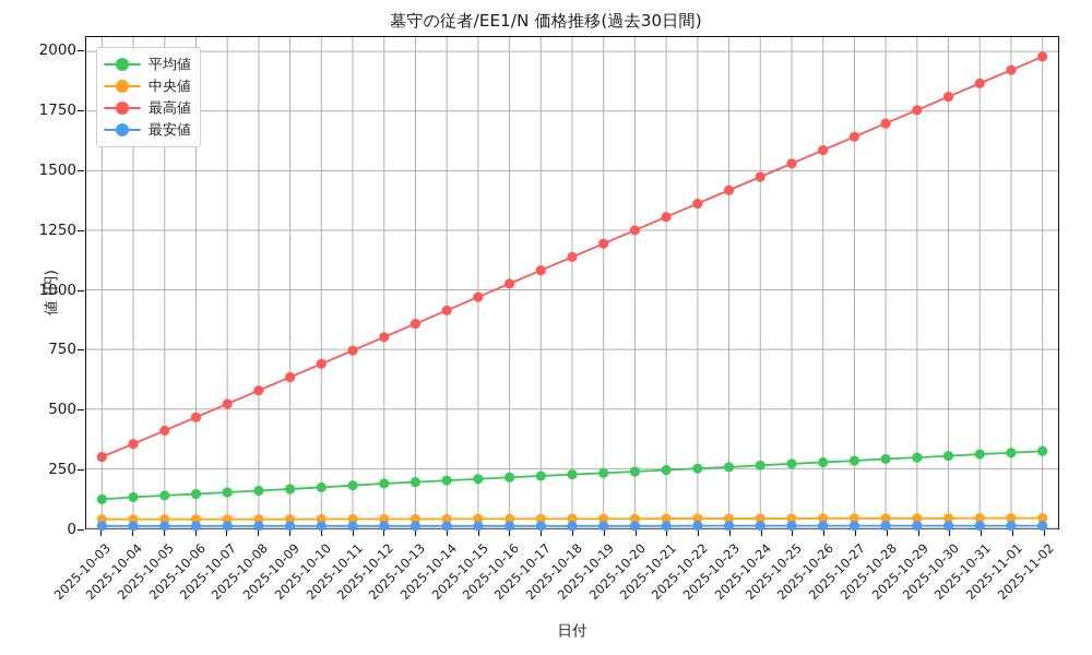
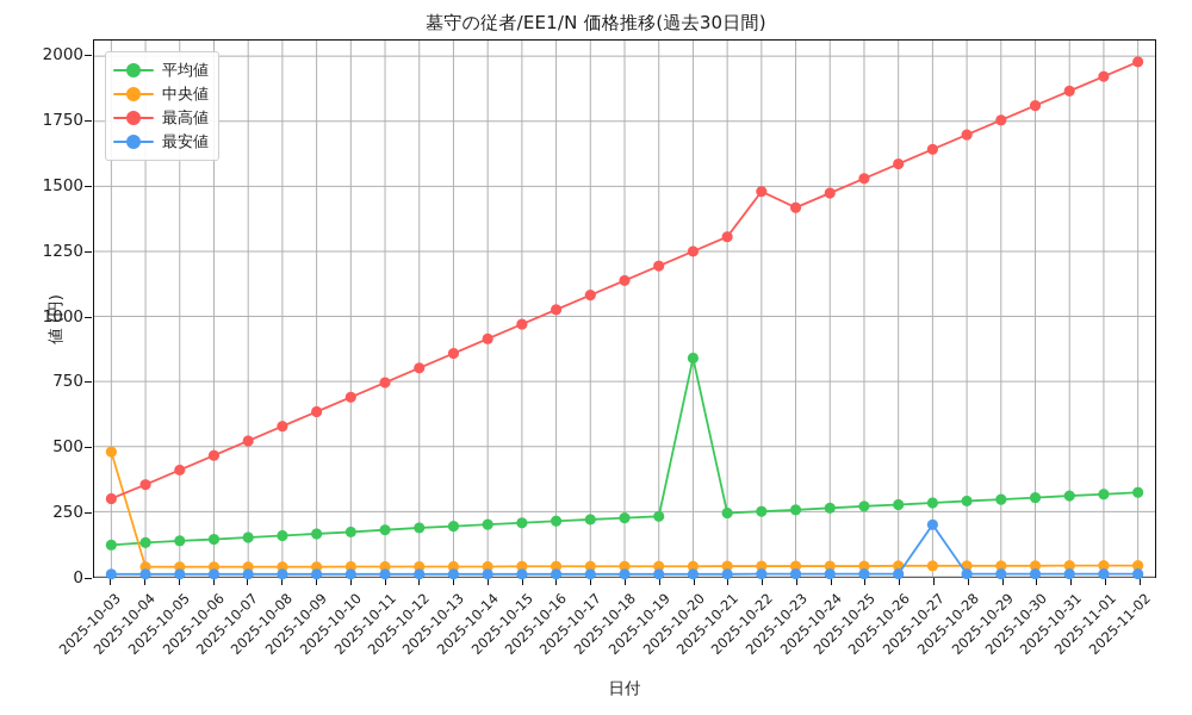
中央値/2025-10-03: 40 -> 480
平均値/2025-10-20: 240 -> 840
最高値/2025-10-22: 1360 -> 1480
最安値/2025-10-27: 10 -> 200
